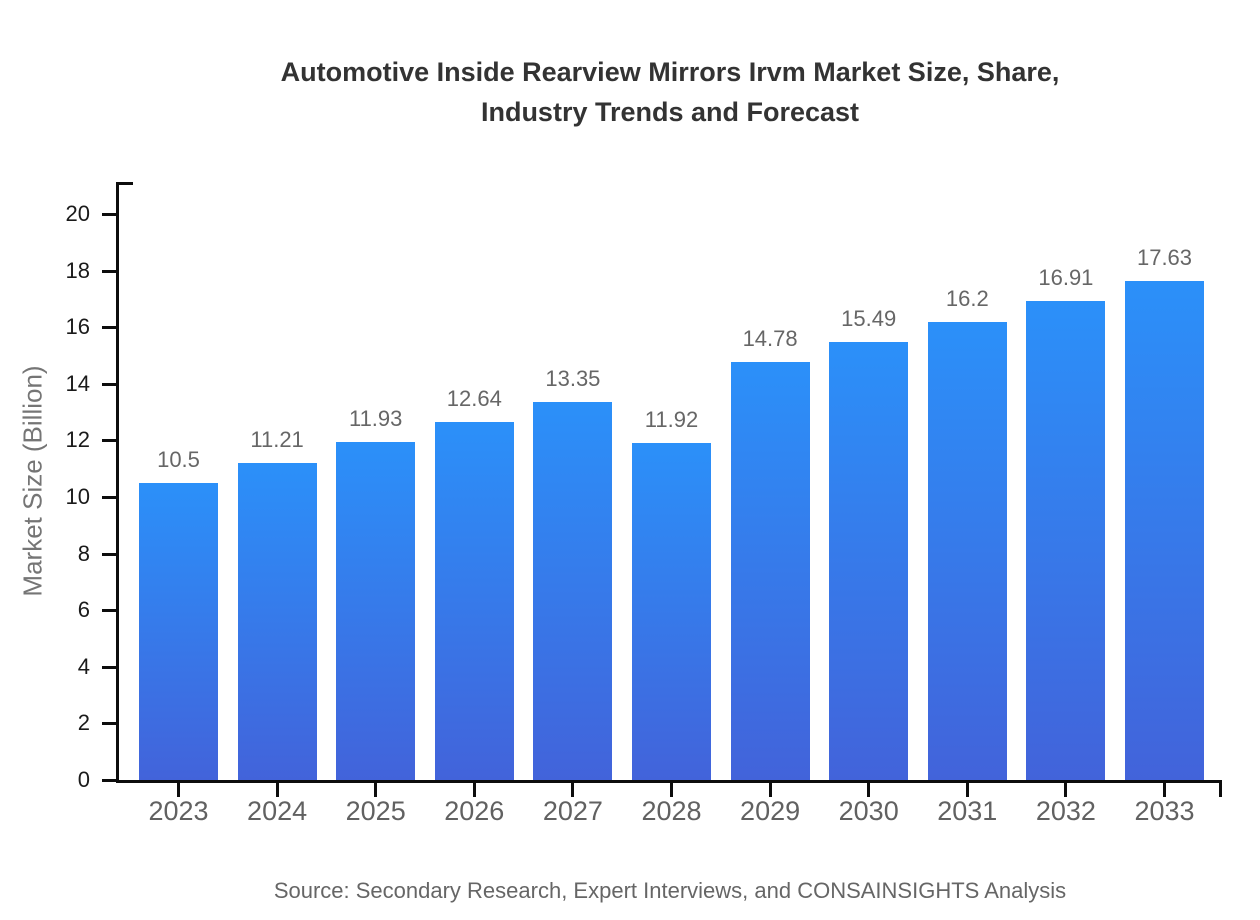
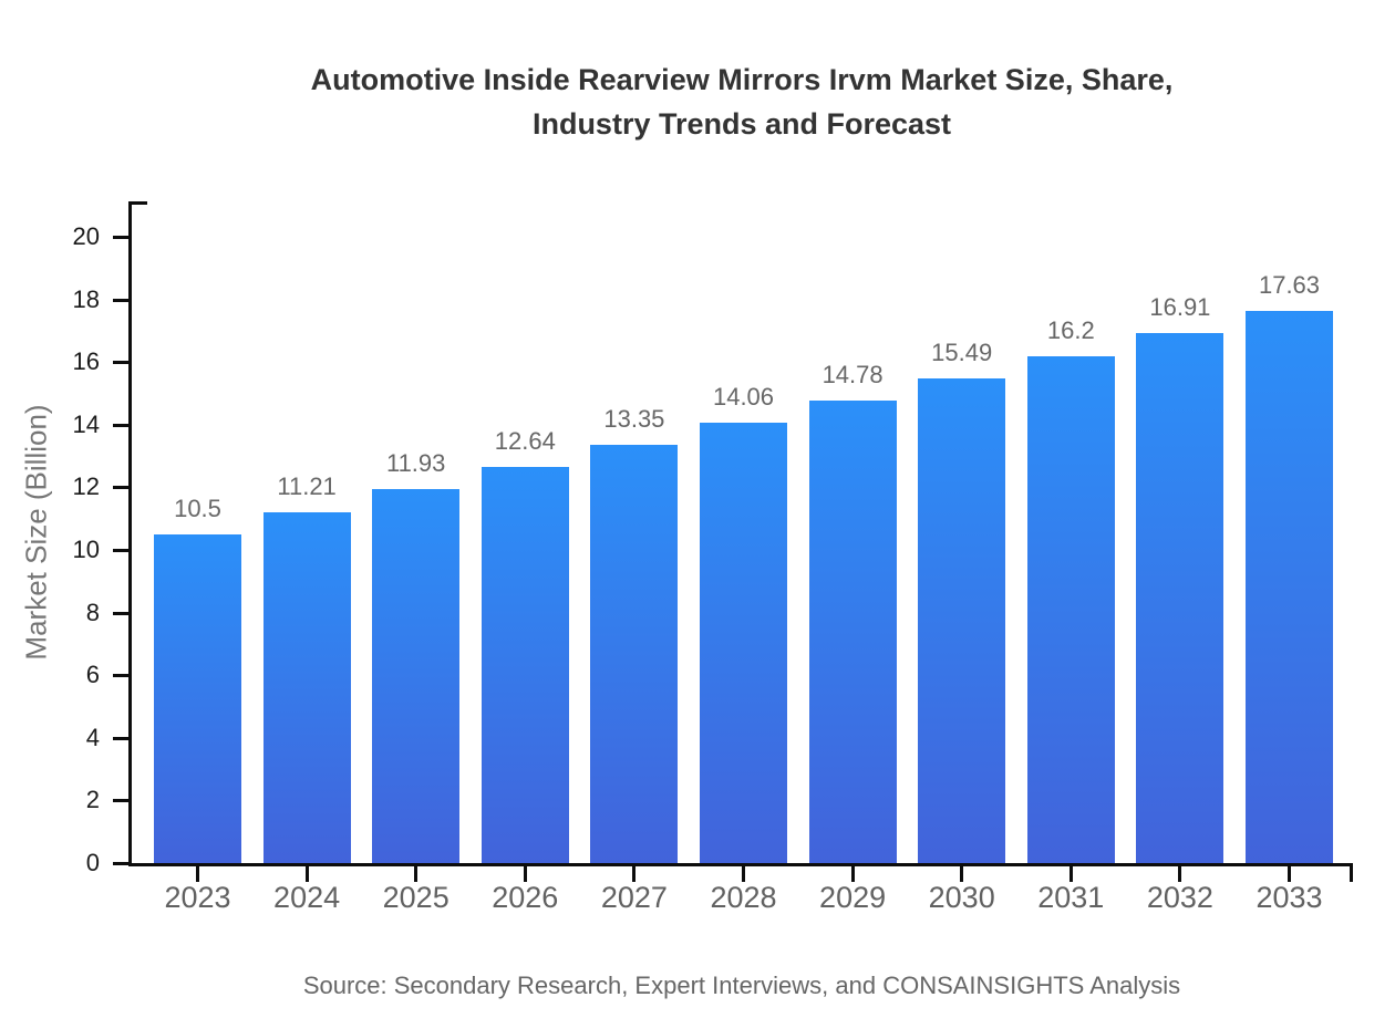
2028: 11.92 -> 14.06
